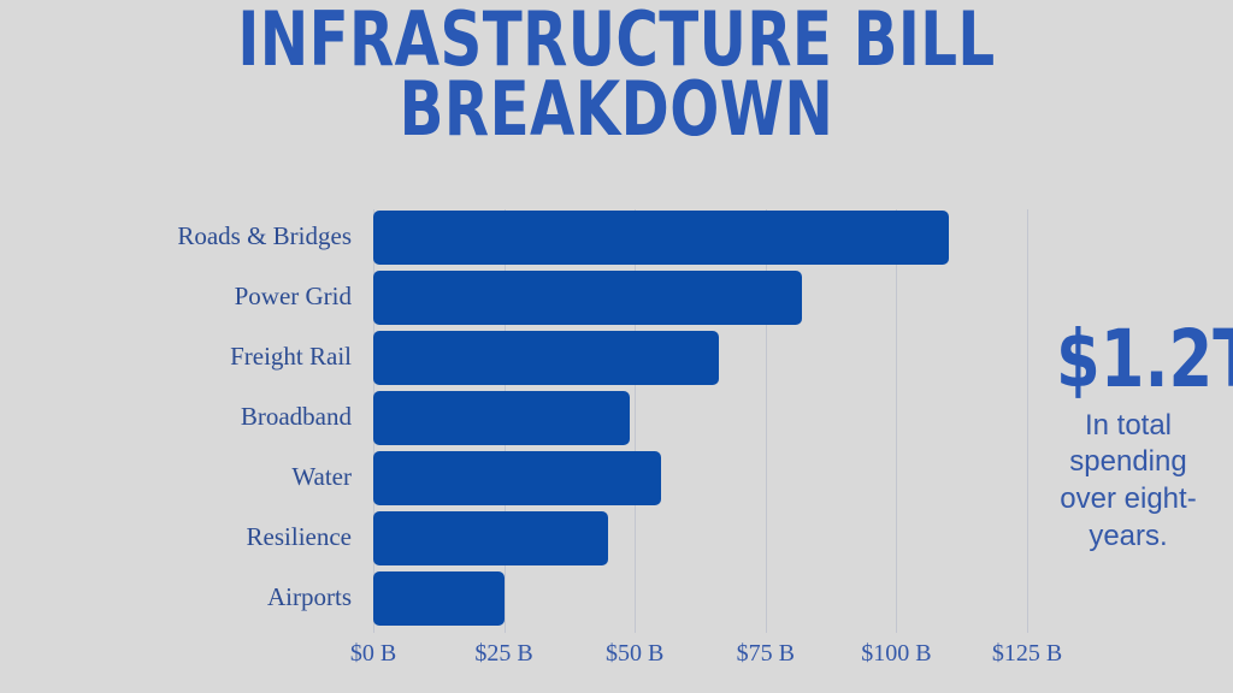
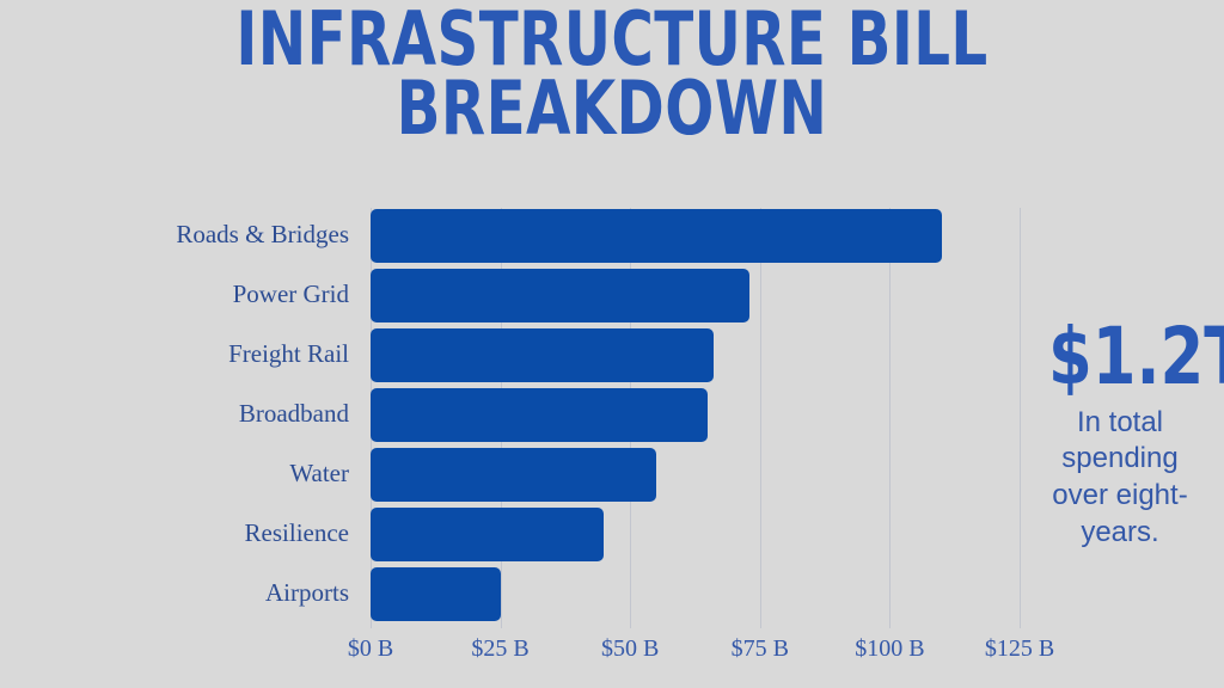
Power Grid: $82B -> $73B
Broadband: $49B -> $65B
